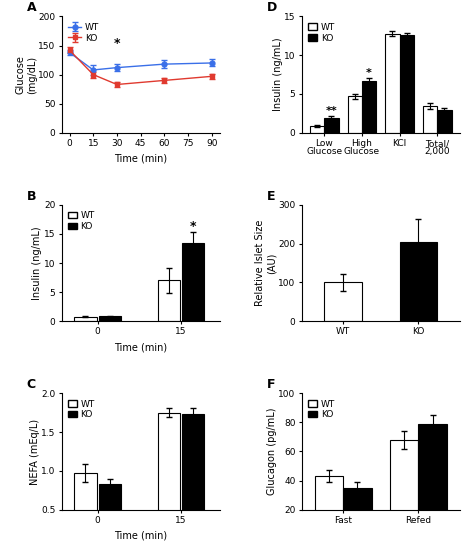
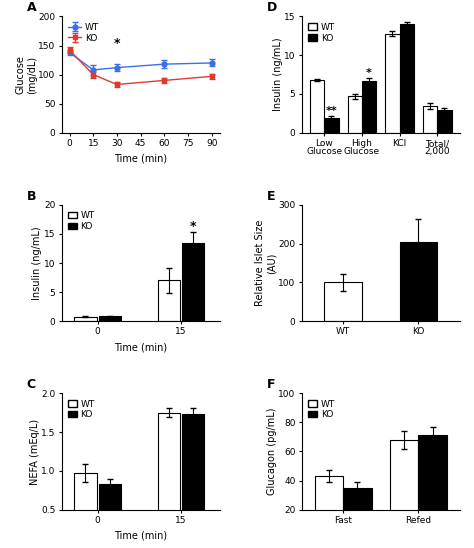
WT/Low Glucose: 0.9 -> 6.8
KO/KCl: 12.6 -> 14.0
KO/Refed: 79 -> 71
